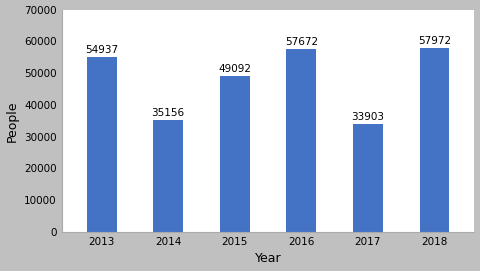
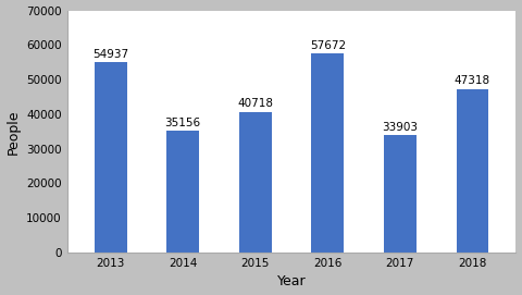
2015: 49092 -> 40718
2018: 57972 -> 47318
